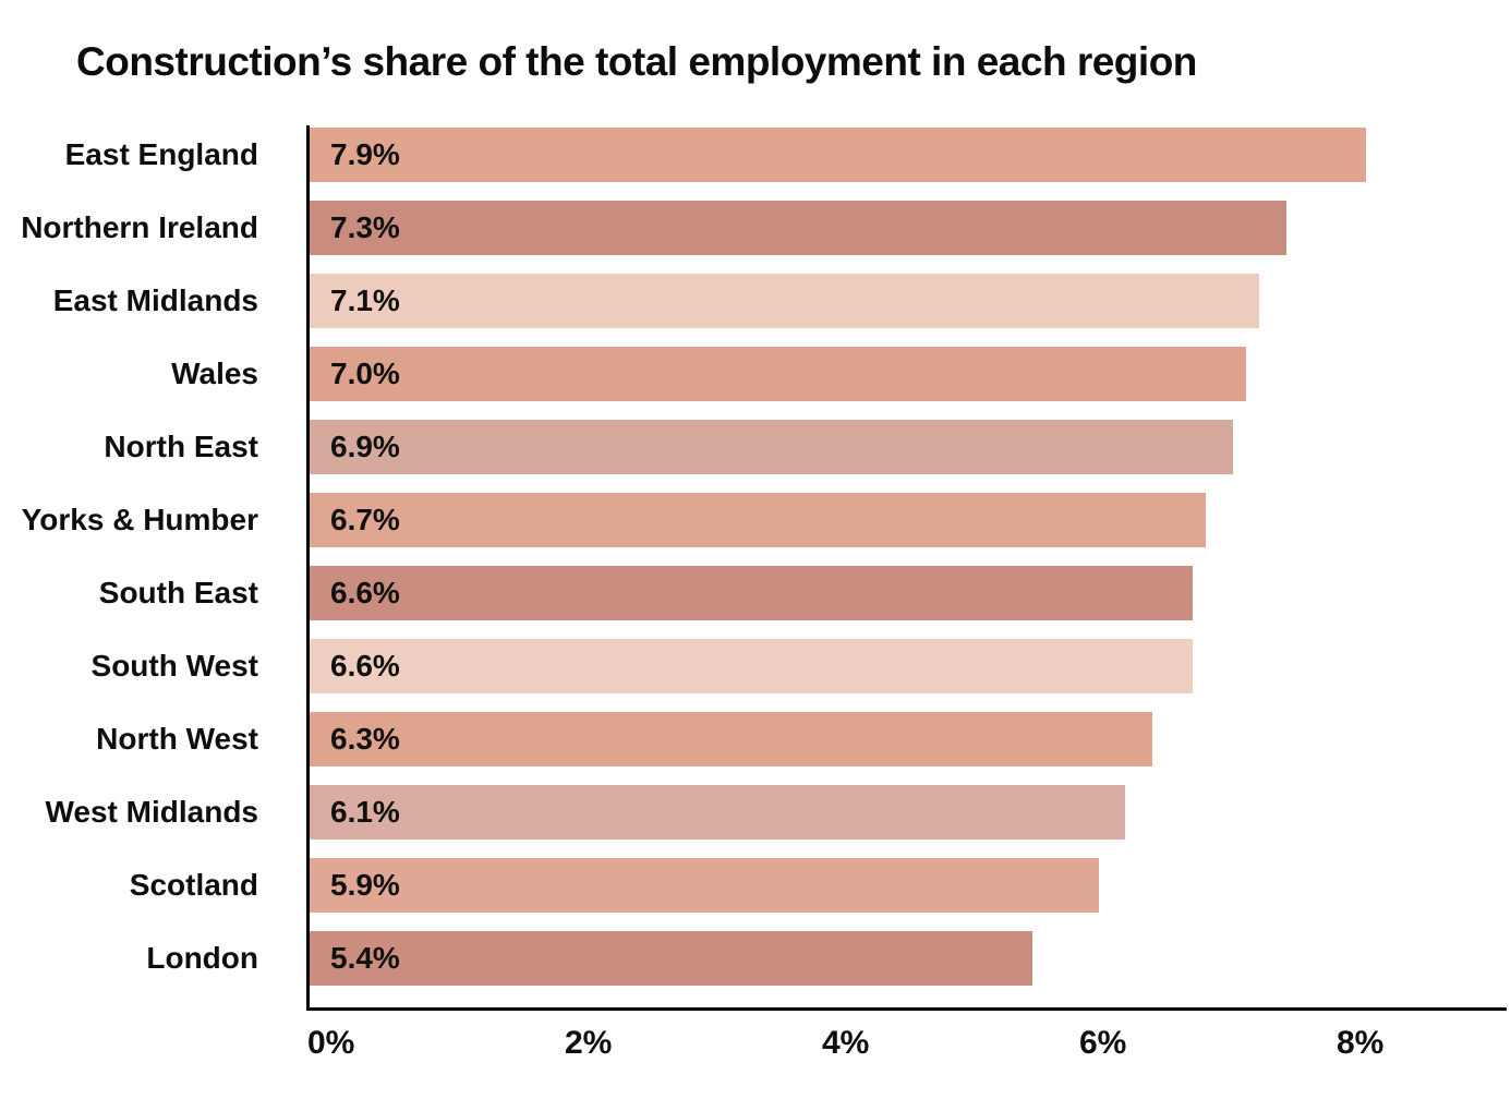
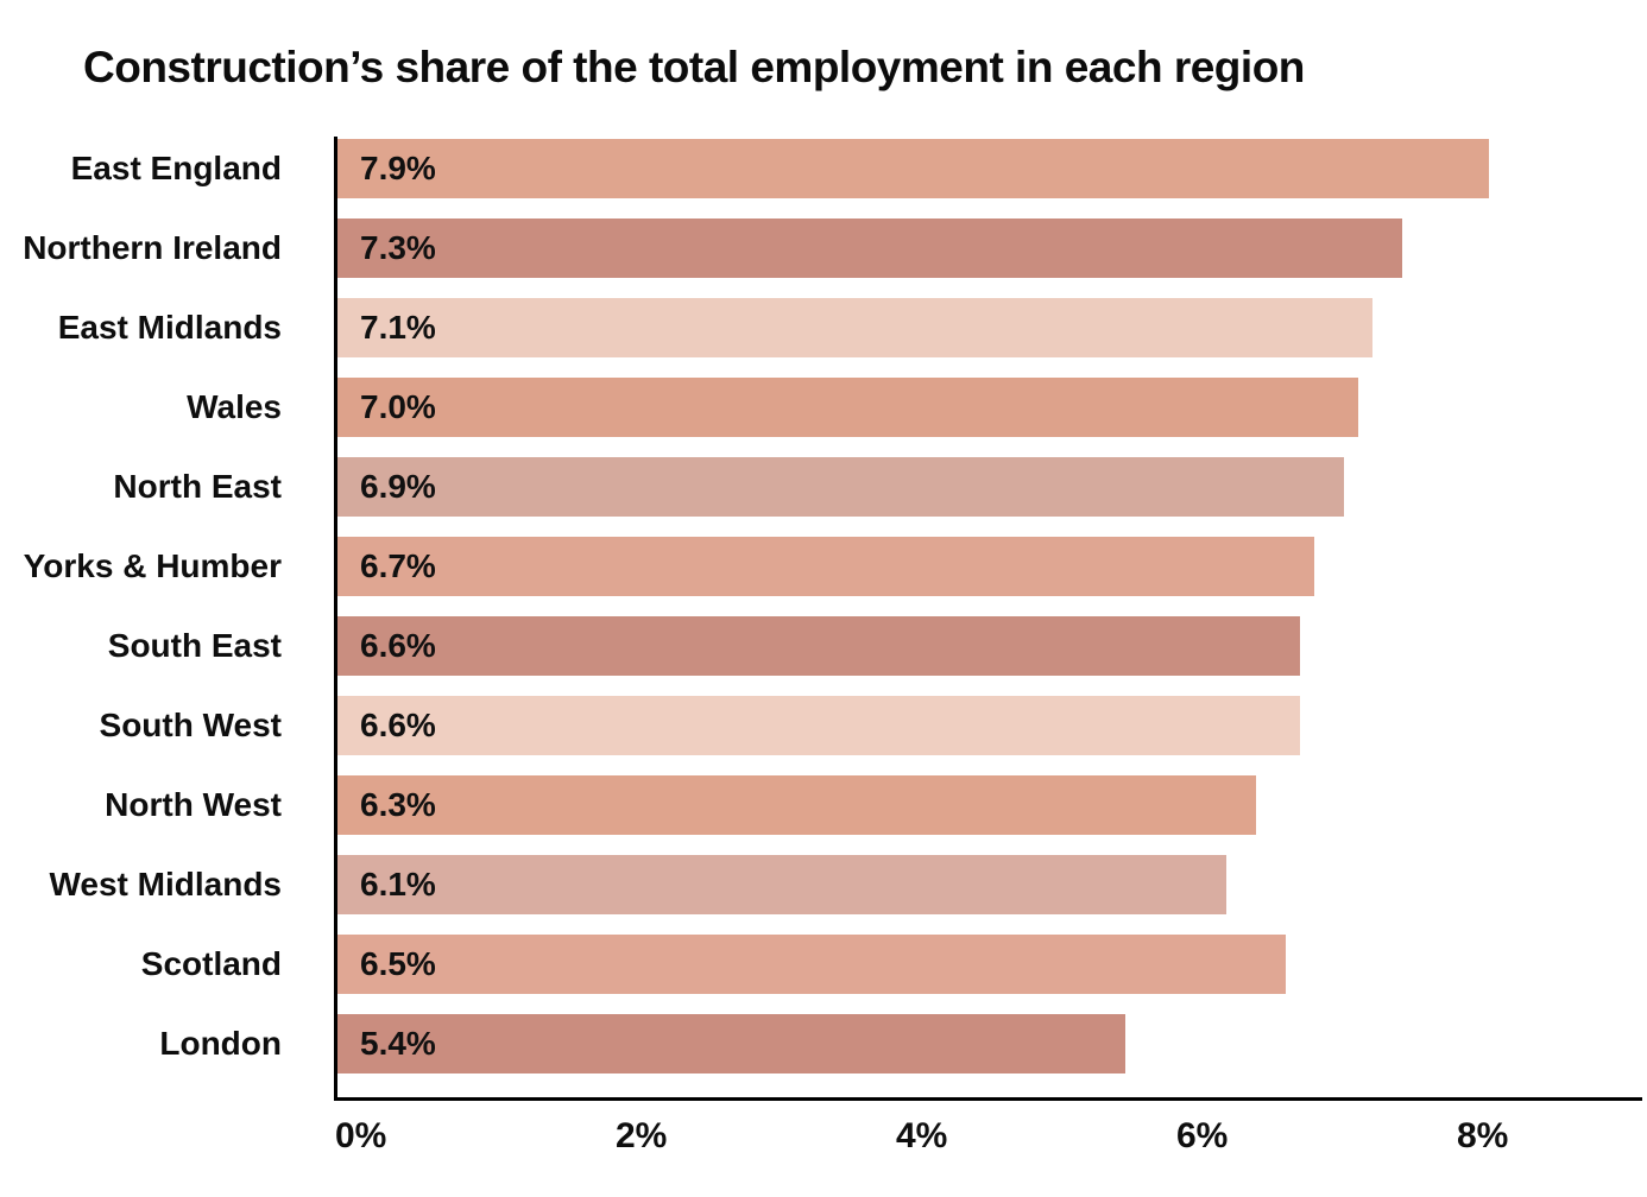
Scotland: 5.9% -> 6.5%
